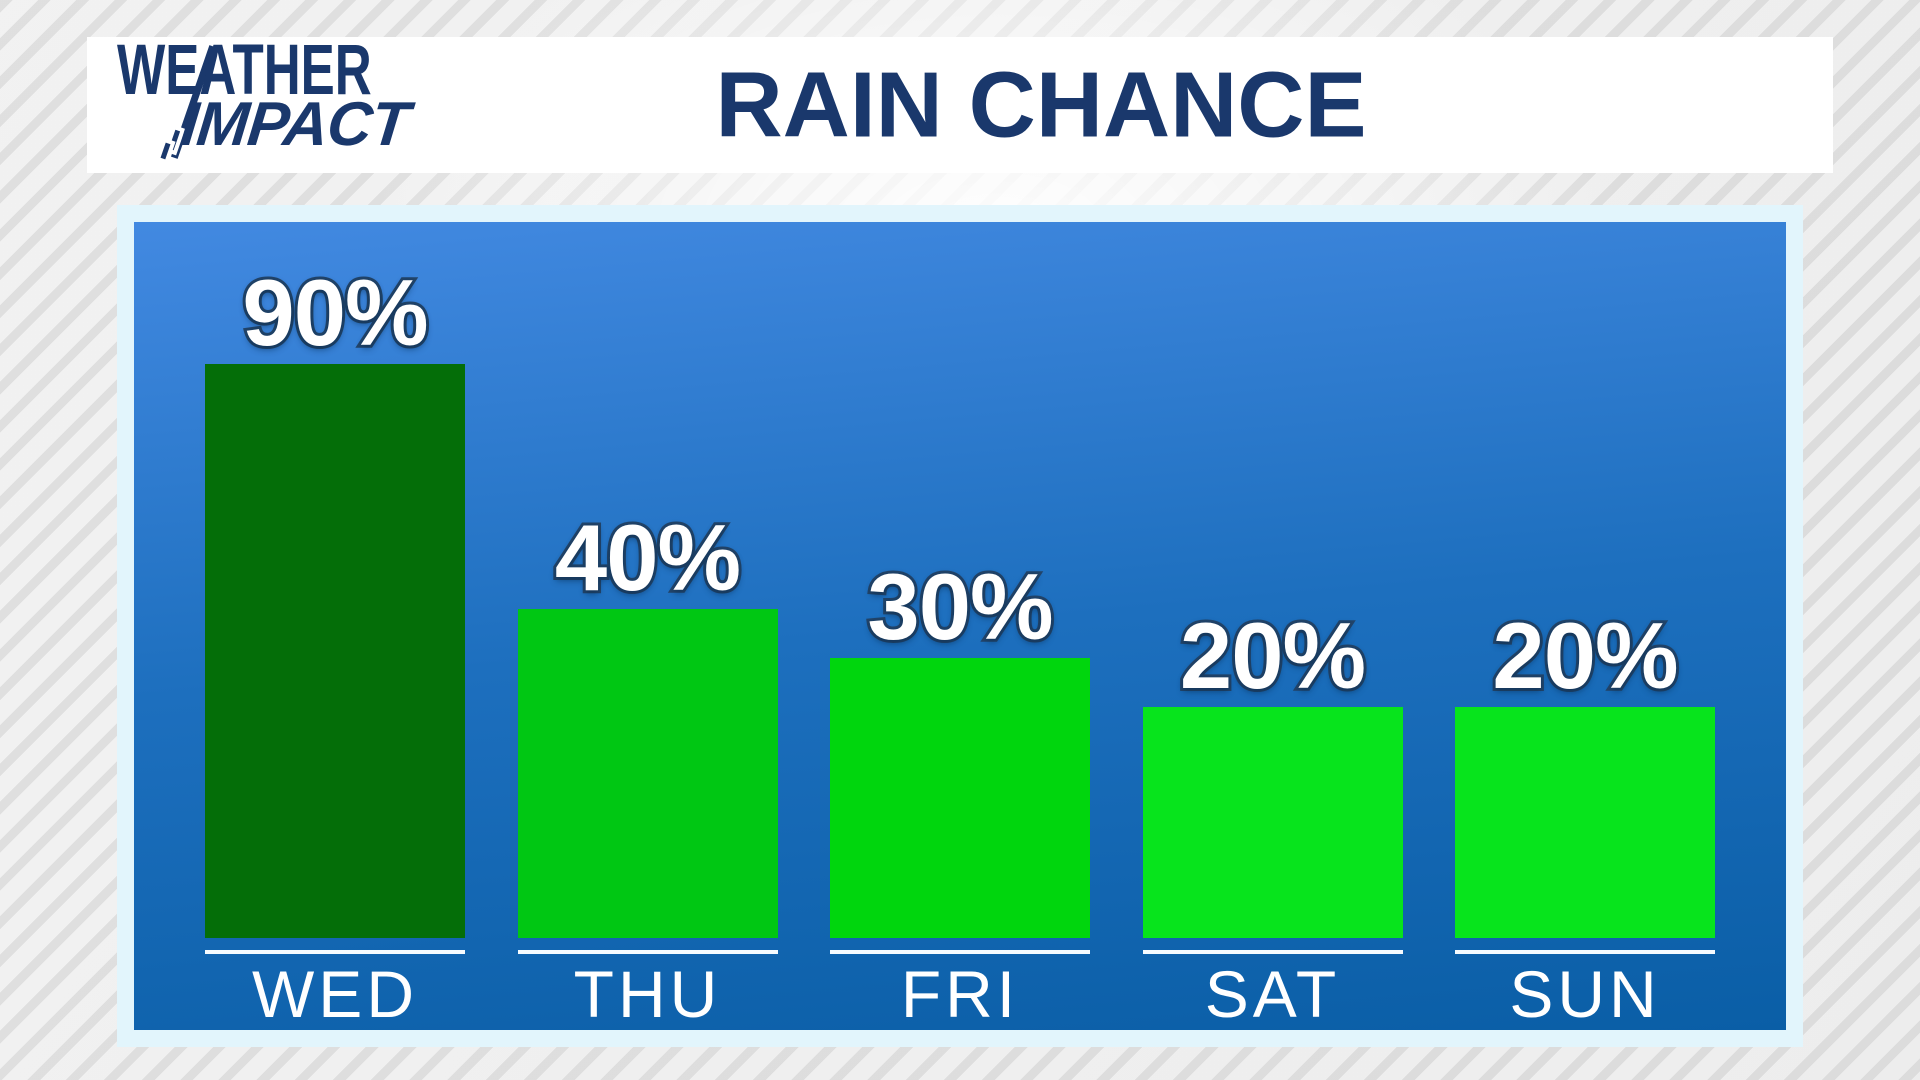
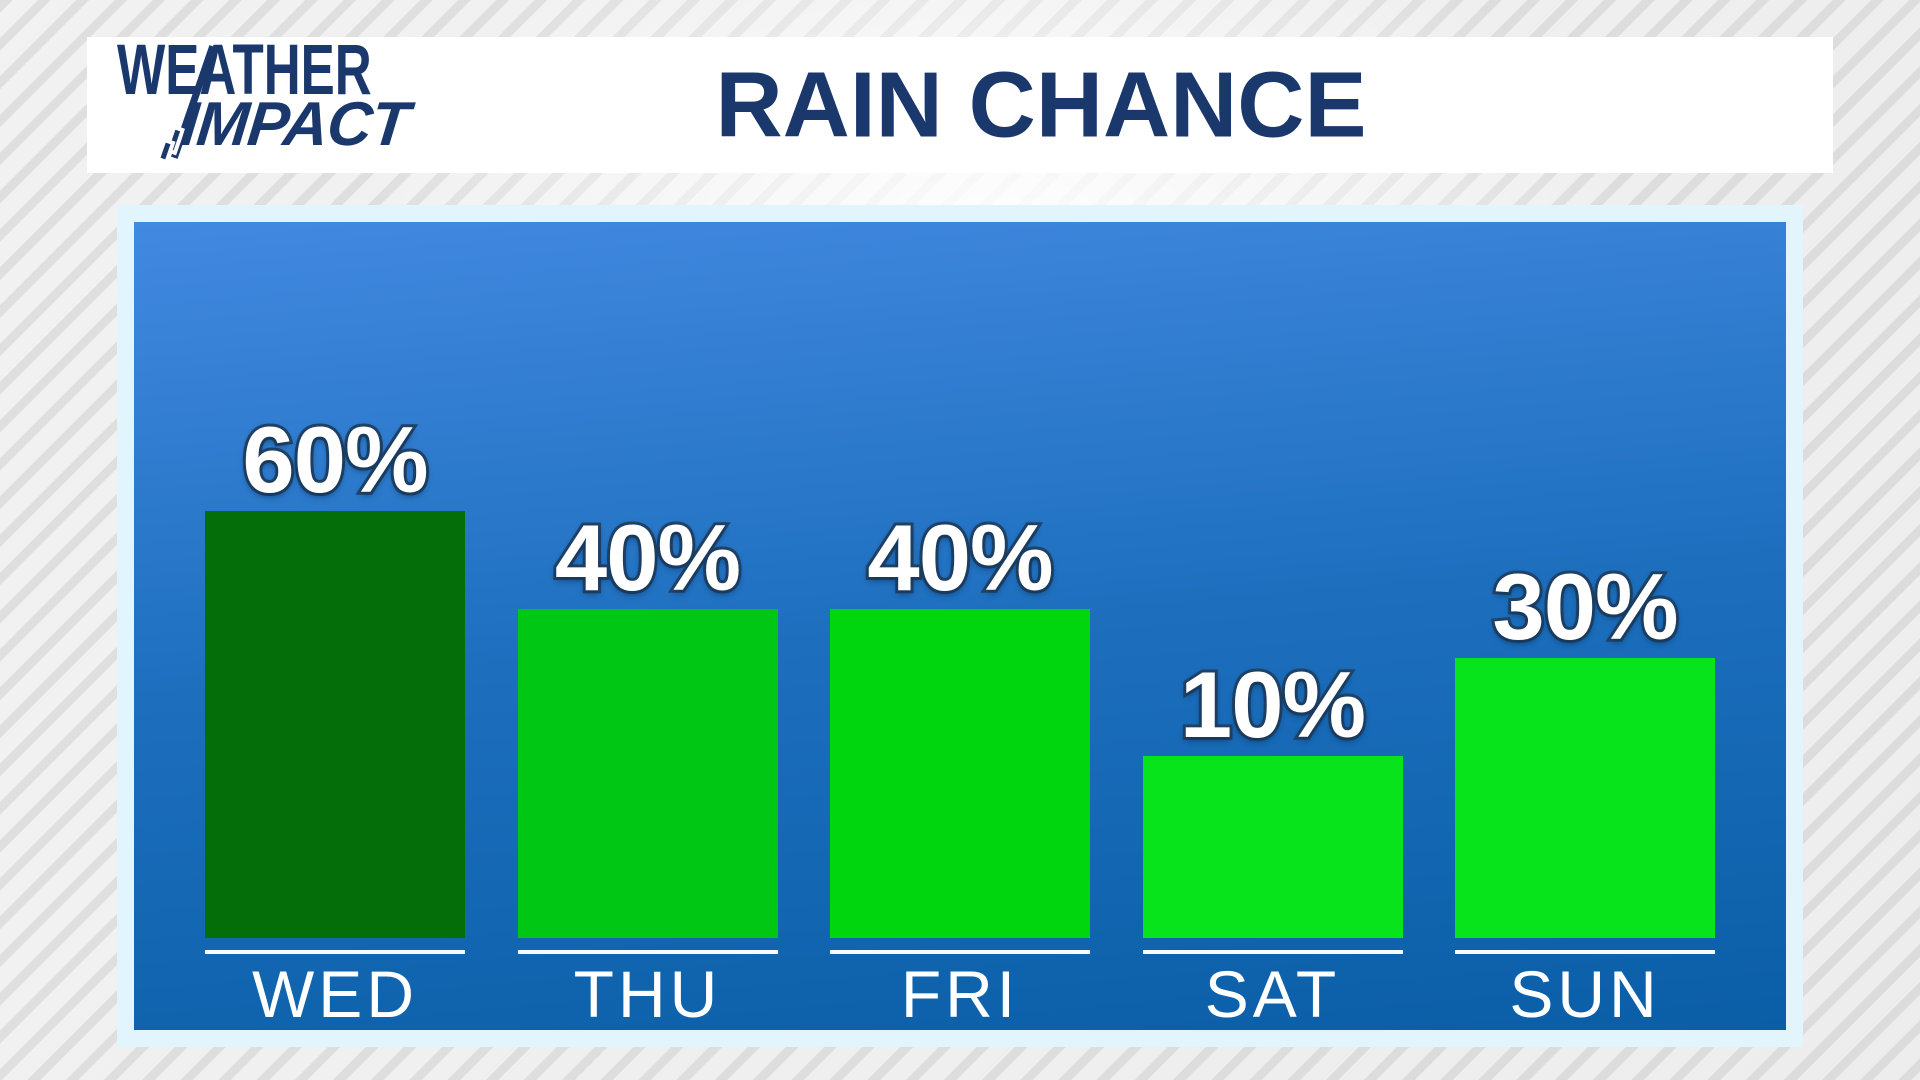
WED: 90% -> 60%
FRI: 30% -> 40%
SAT: 20% -> 10%
SUN: 20% -> 30%
